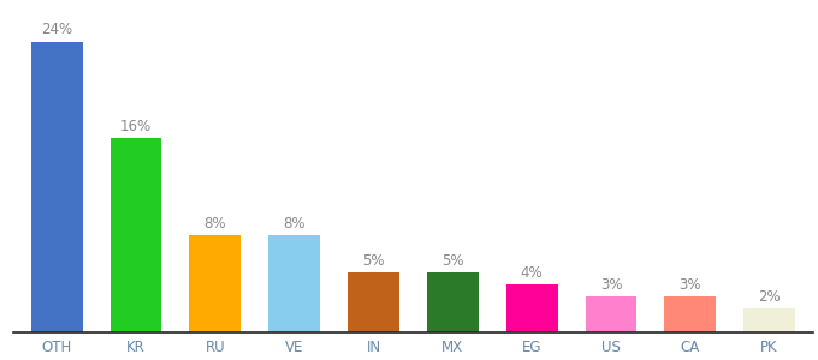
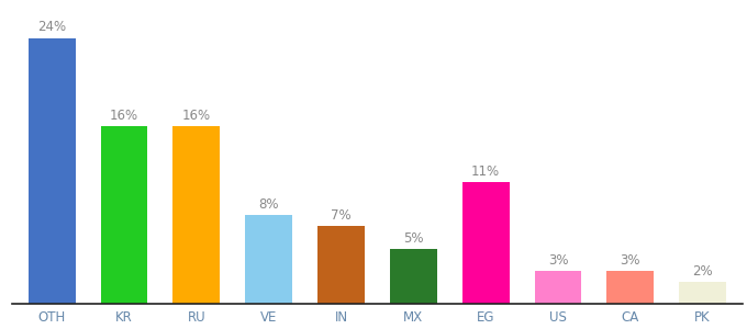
RU: 8% -> 16%
IN: 5% -> 7%
EG: 4% -> 11%
